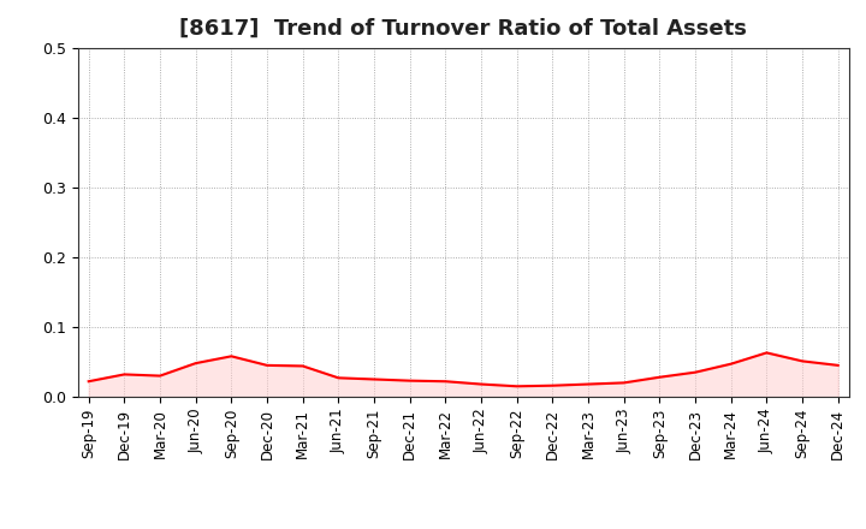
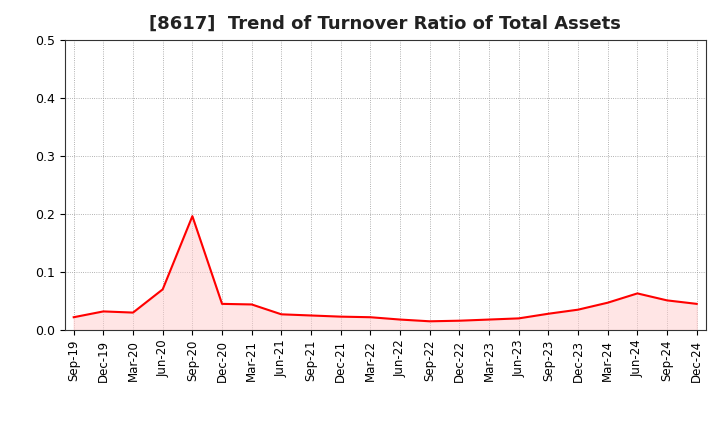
Jun-20: 0.048 -> 0.070
Sep-20: 0.058 -> 0.196
